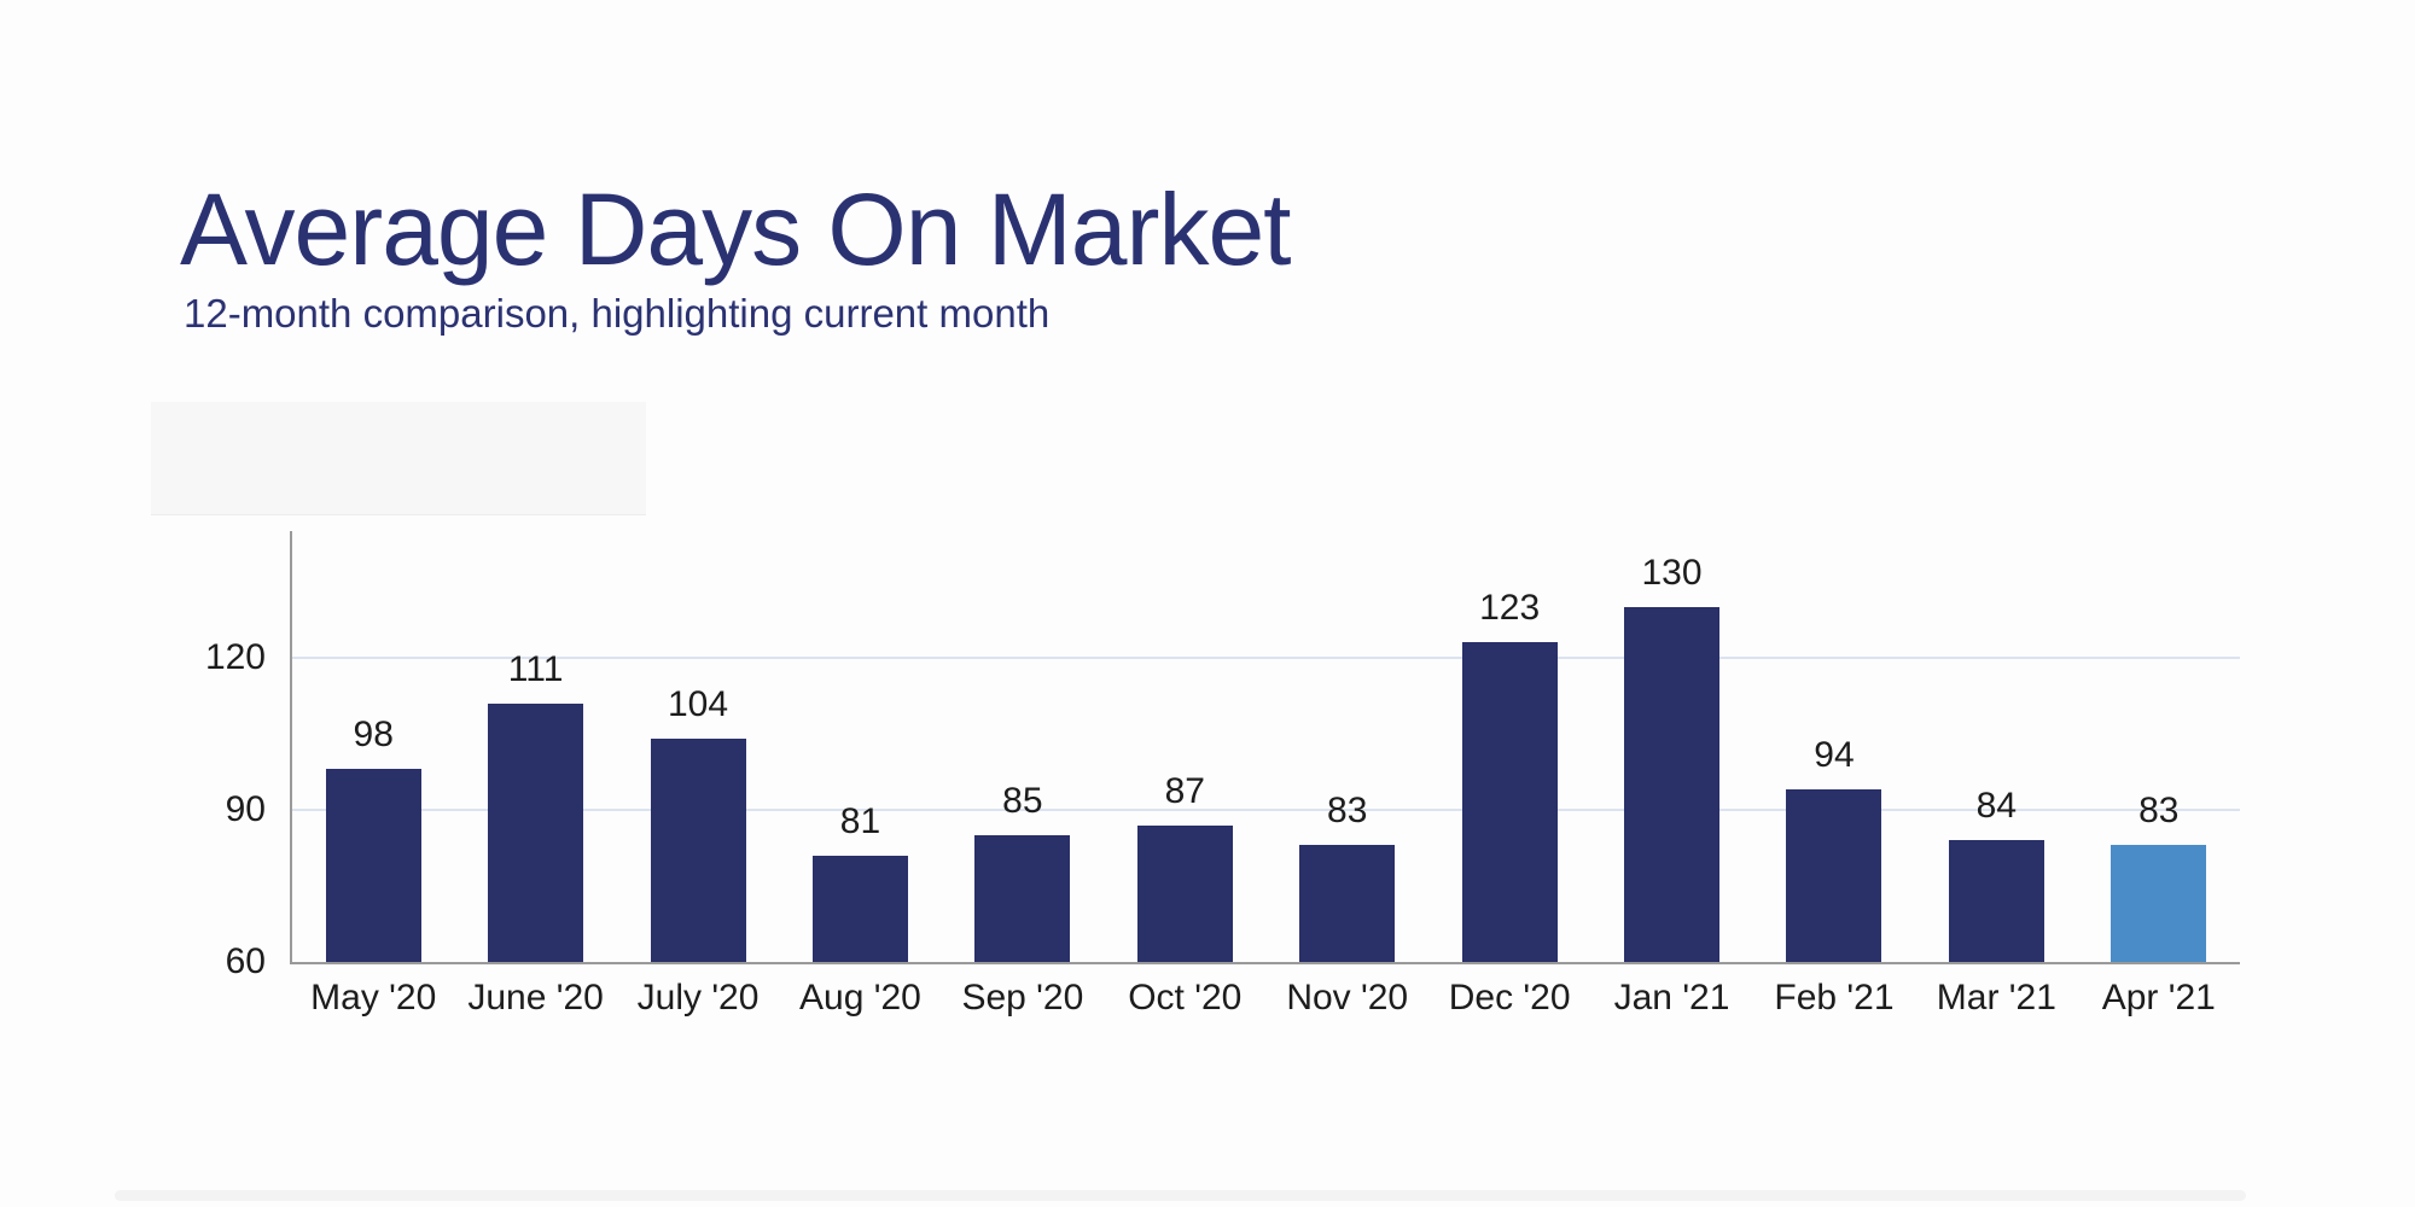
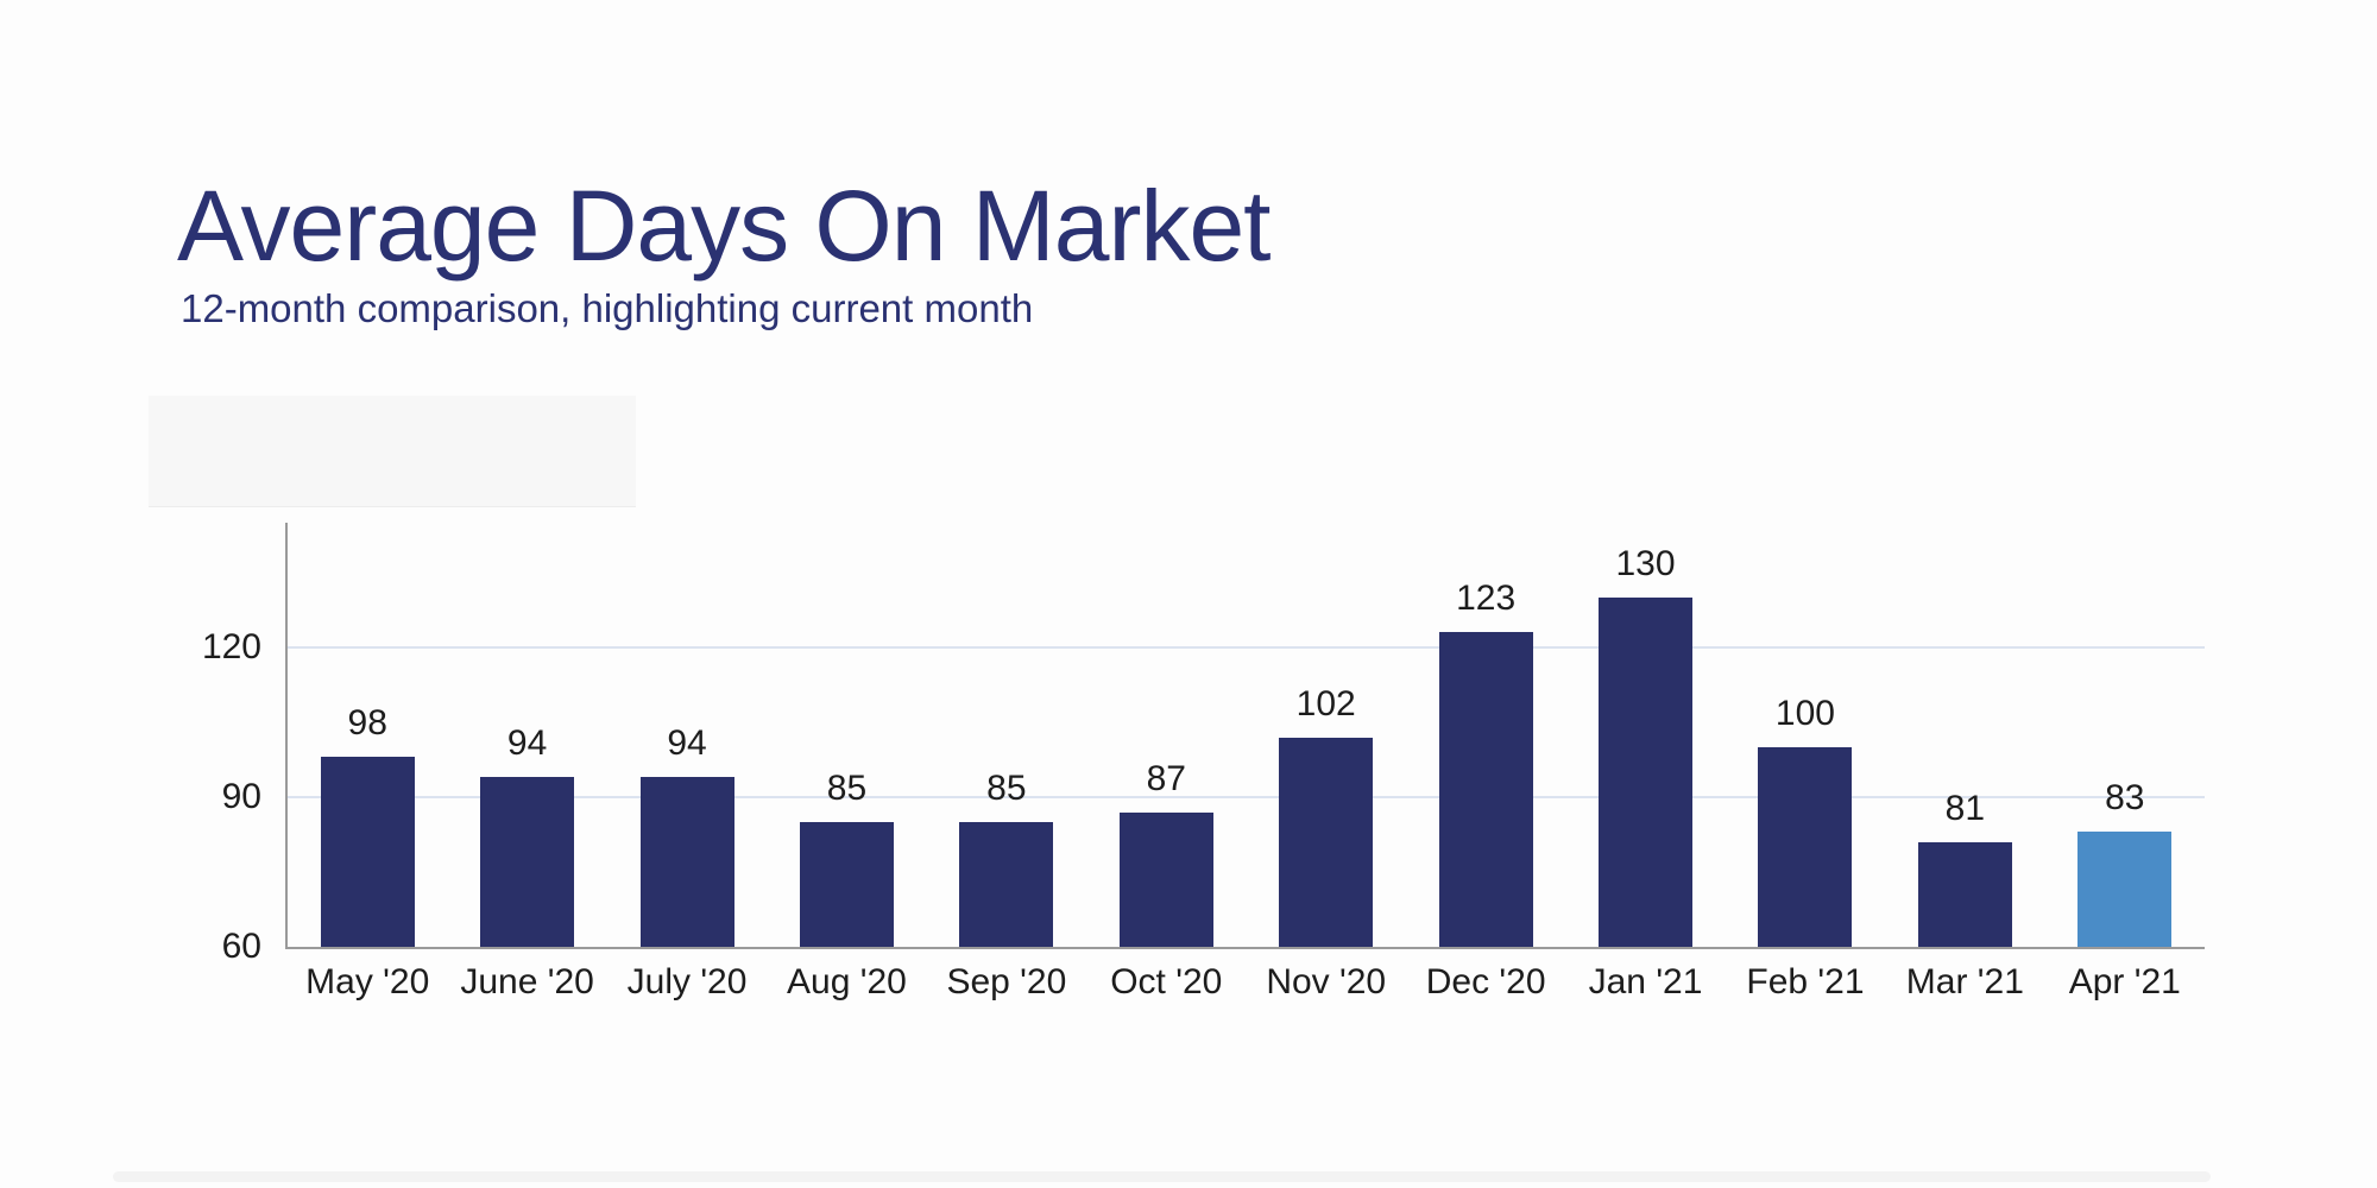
June '20: 111 -> 94
July '20: 104 -> 94
Aug '20: 81 -> 85
Nov '20: 83 -> 102
Feb '21: 94 -> 100
Mar '21: 84 -> 81
